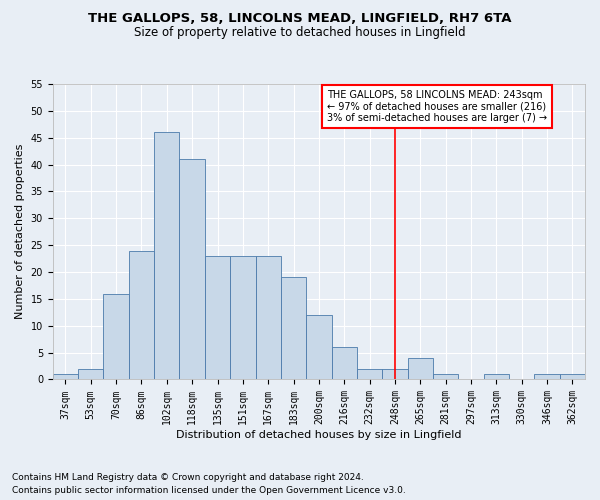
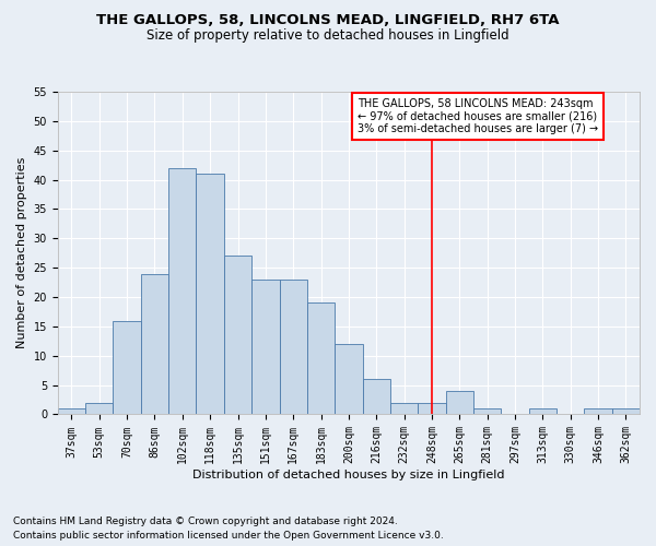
102sqm: 46 -> 42
135sqm: 23 -> 27
